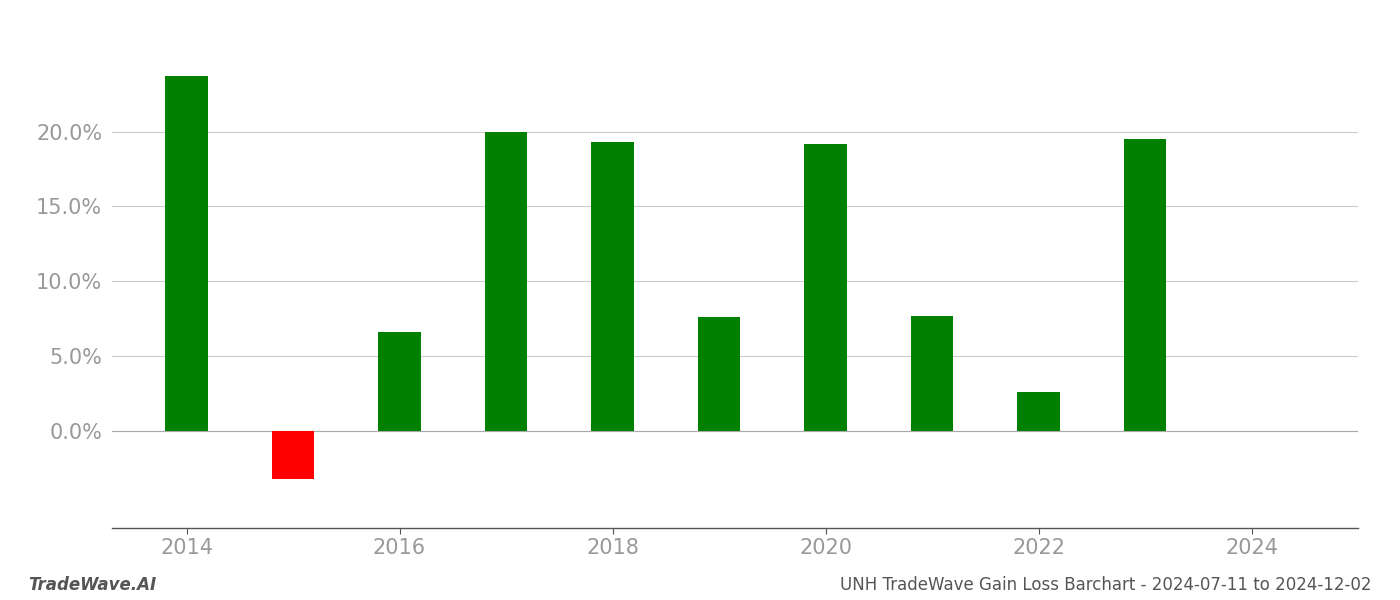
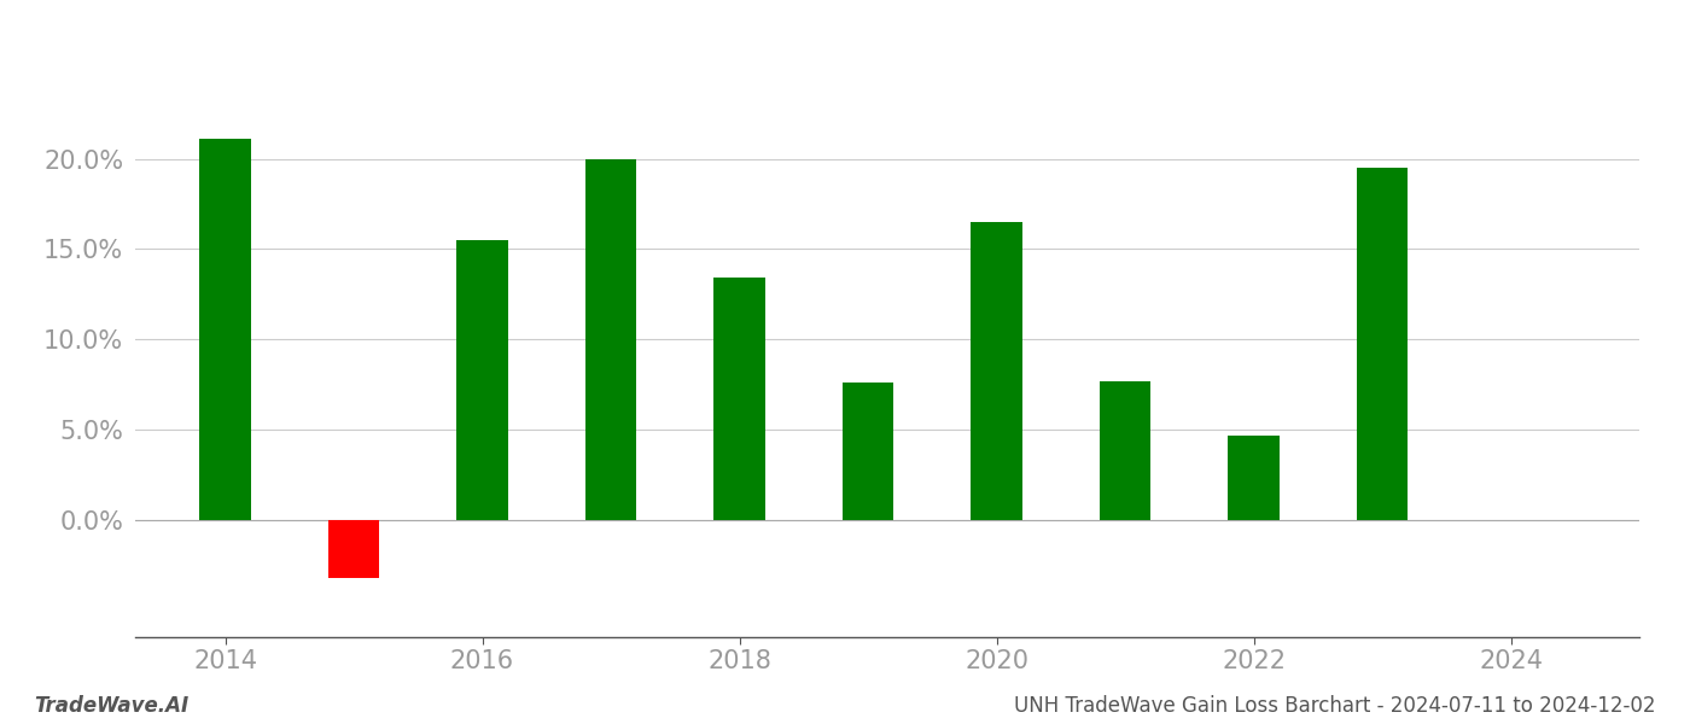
2014: 23.7% -> 21.1%
2016: 6.6% -> 15.5%
2018: 19.3% -> 13.4%
2020: 19.2% -> 16.5%
2022: 2.6% -> 4.7%
